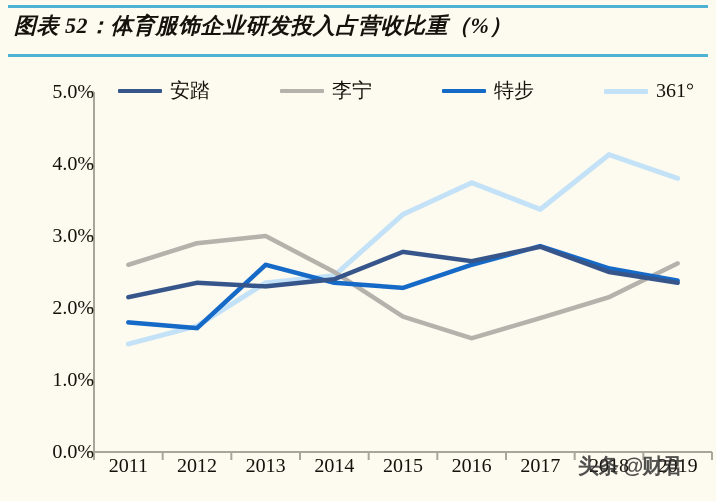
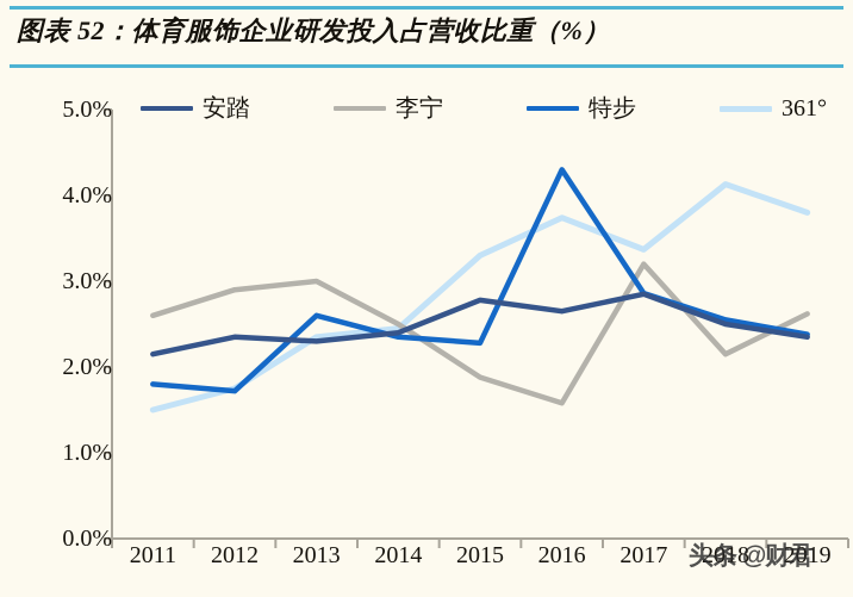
特步/2016: 2.6% -> 4.3%
李宁/2017: 1.9% -> 3.2%
